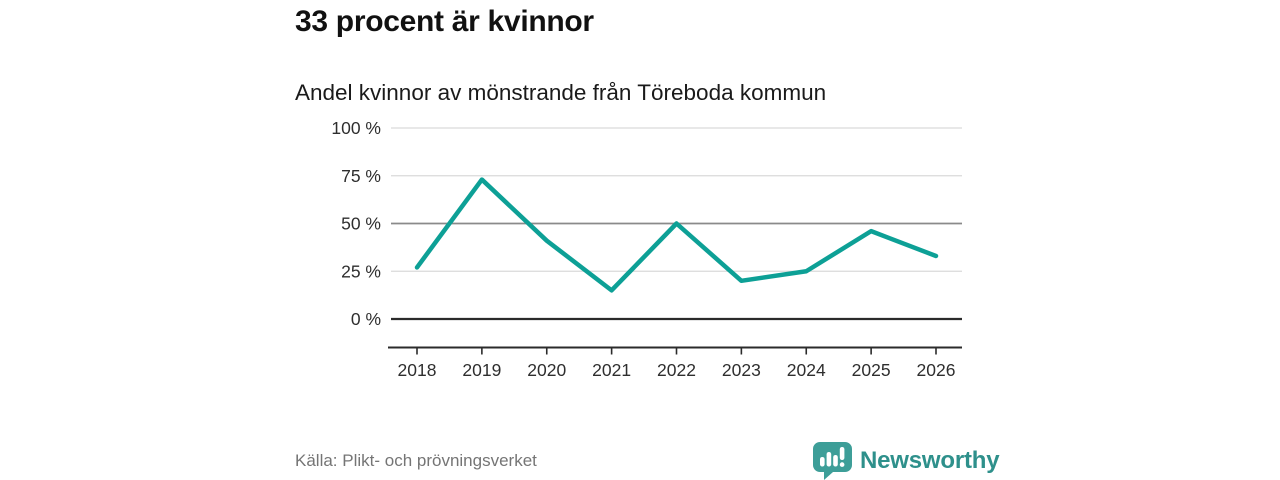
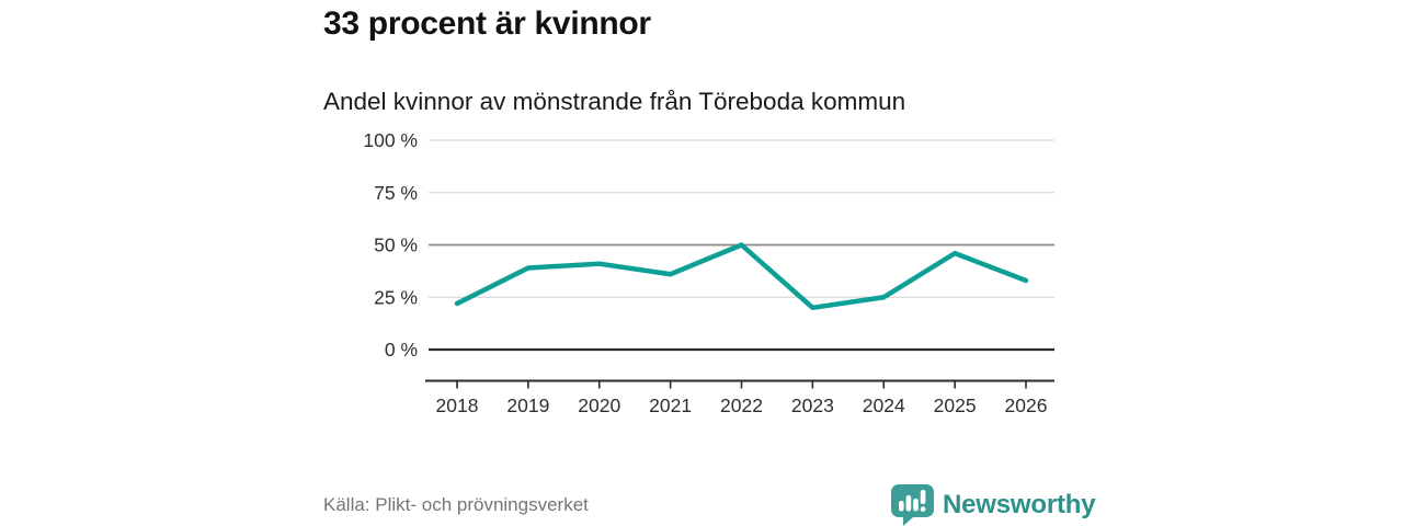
2018: 27% -> 22%
2019: 73% -> 39%
2021: 15% -> 36%
